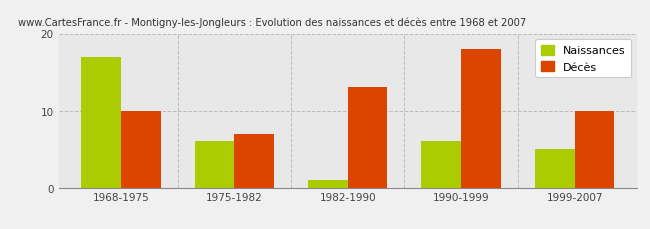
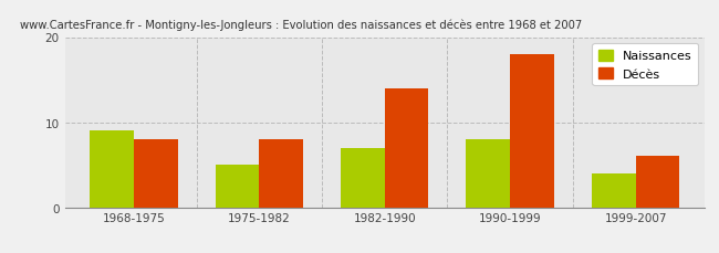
Naissances/1968-1975: 17 -> 9
Décès/1968-1975: 10 -> 8
Naissances/1975-1982: 6 -> 5
Décès/1975-1982: 7 -> 8
Naissances/1982-1990: 1 -> 7
Décès/1982-1990: 13 -> 14
Naissances/1990-1999: 6 -> 8
Naissances/1999-2007: 5 -> 4
Décès/1999-2007: 10 -> 6
